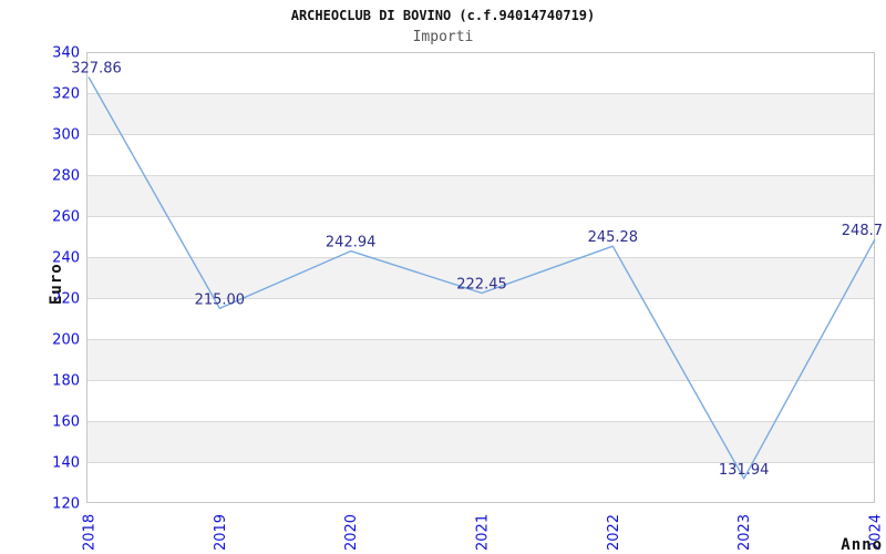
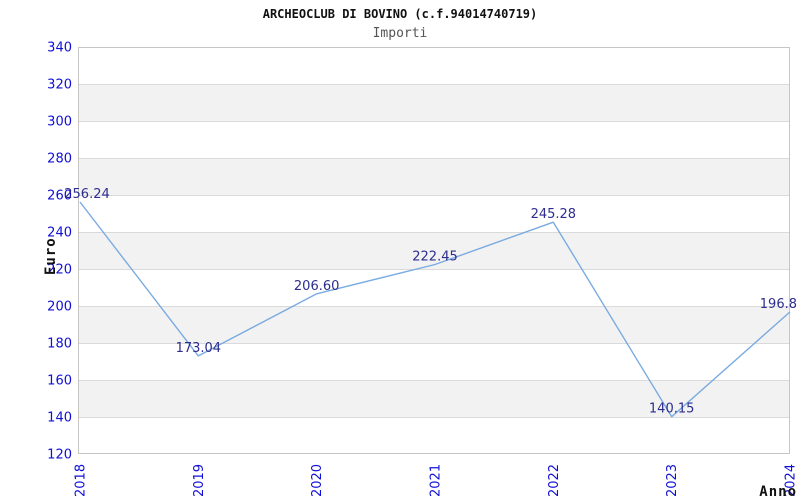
2018: 327.86 -> 256.24
2019: 215.00 -> 173.04
2020: 242.94 -> 206.60
2023: 131.94 -> 140.15
2024: 248.7 -> 196.8
